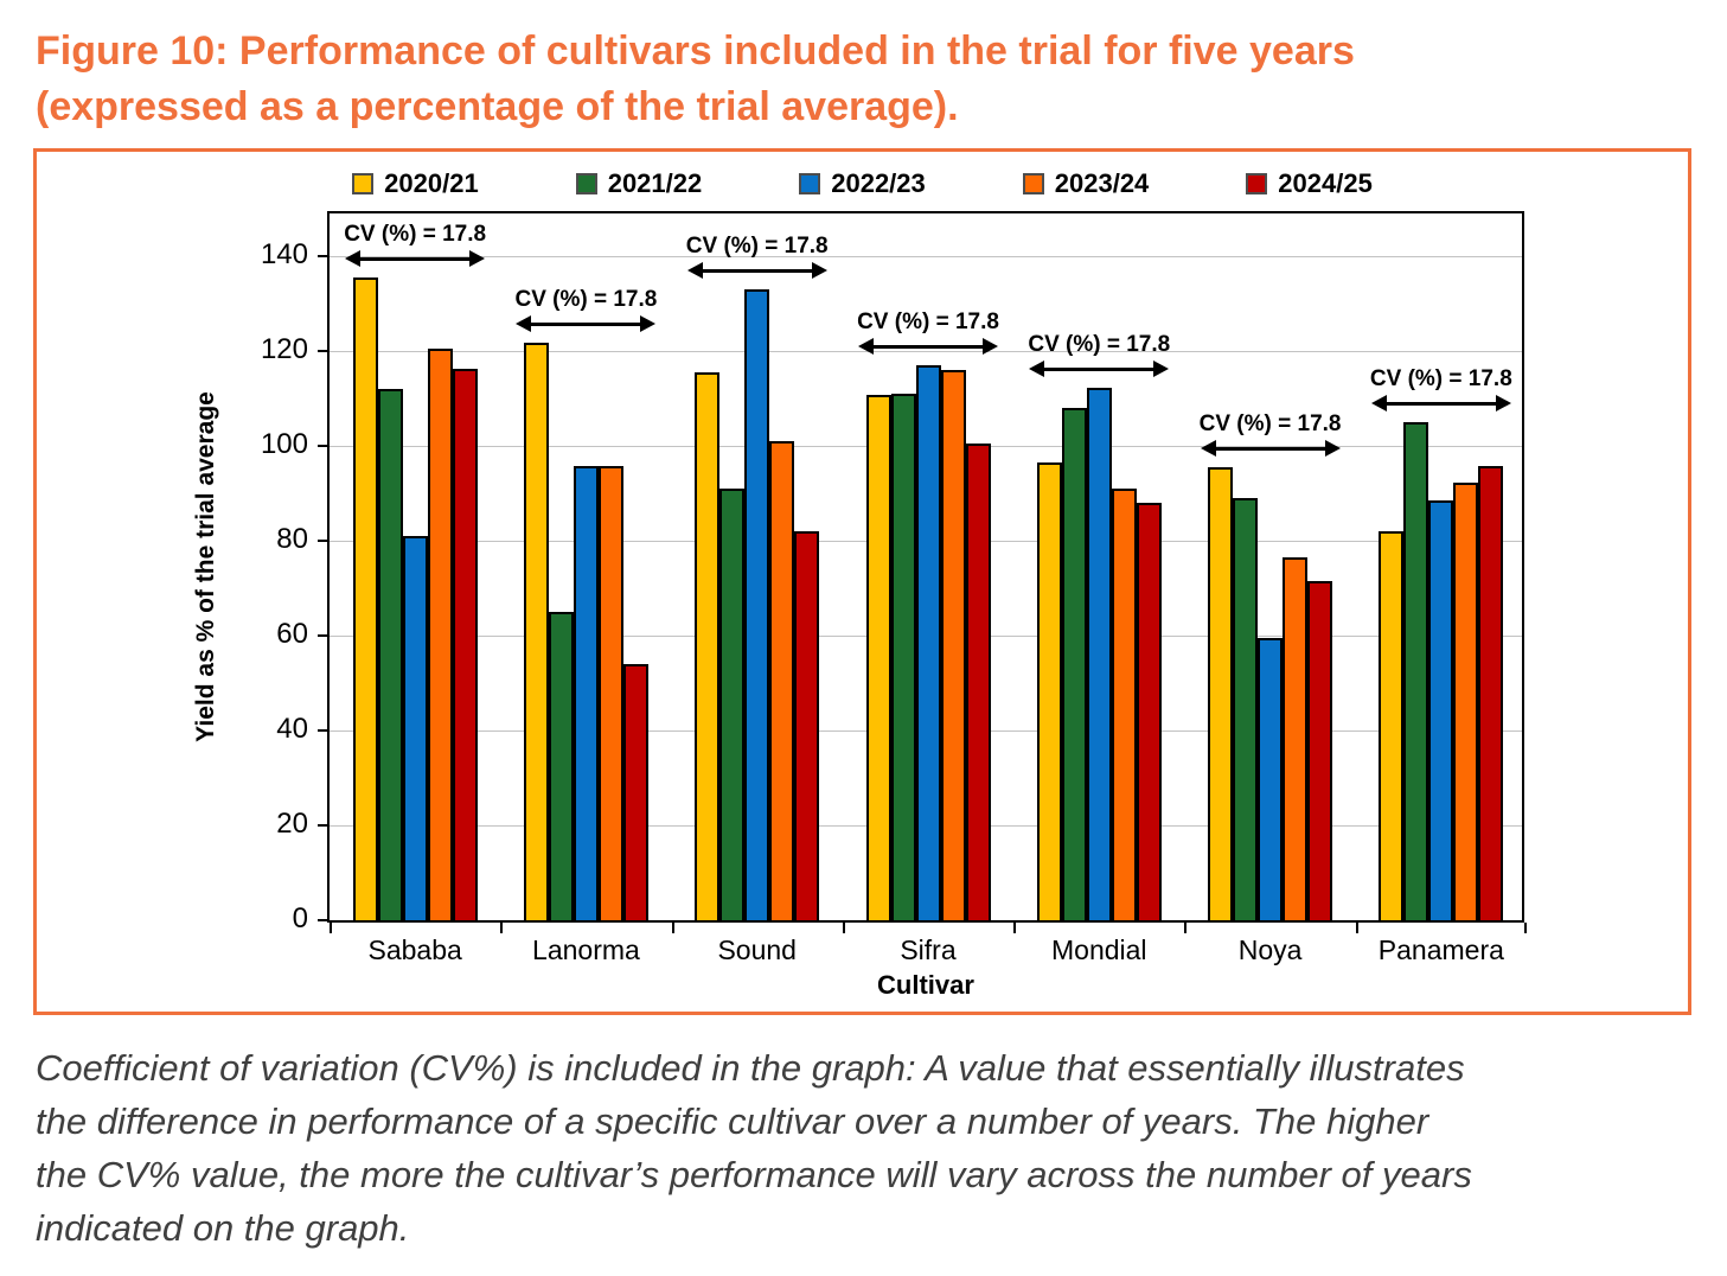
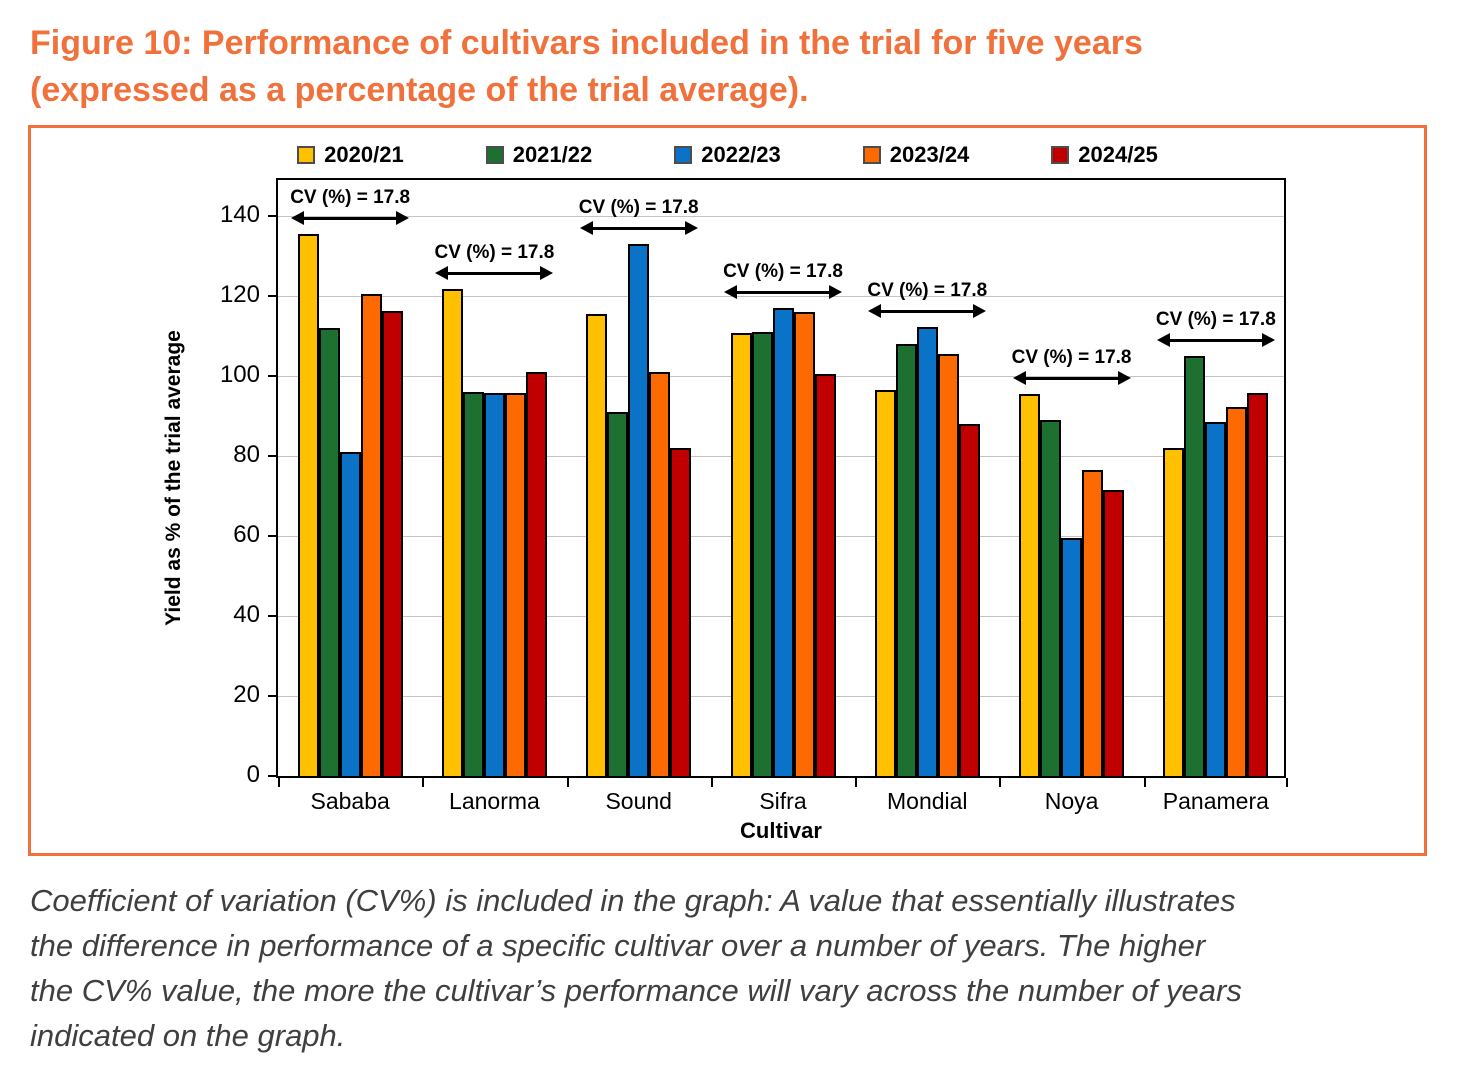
2021/22/Lanorma: 65 -> 96
2024/25/Lanorma: 54 -> 101
2023/24/Mondial: 91 -> 106
